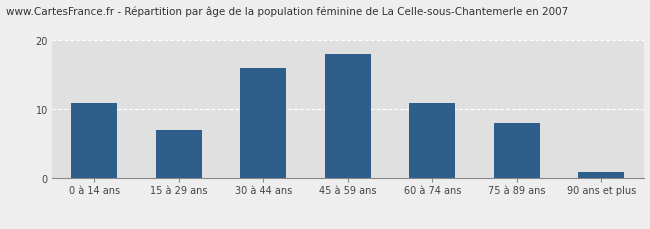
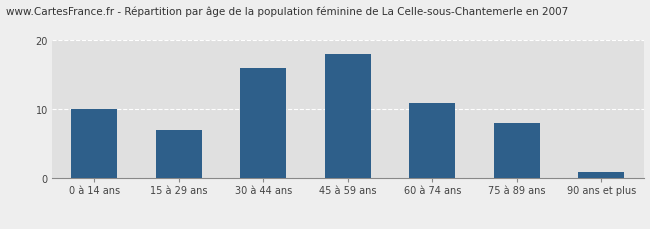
0 à 14 ans: 11 -> 10
